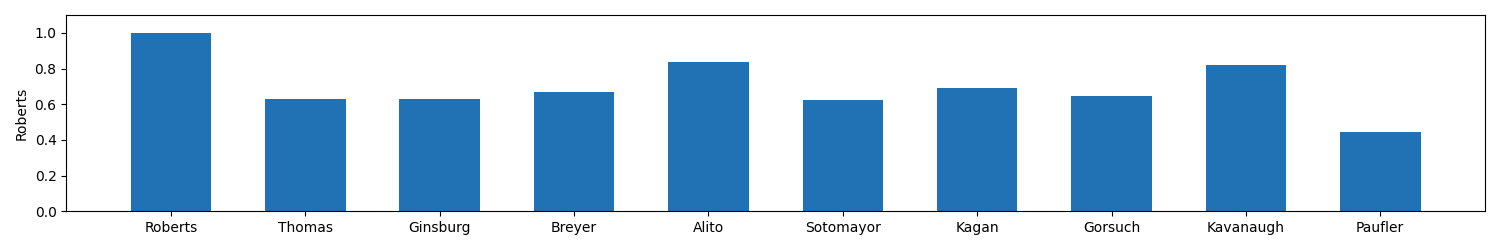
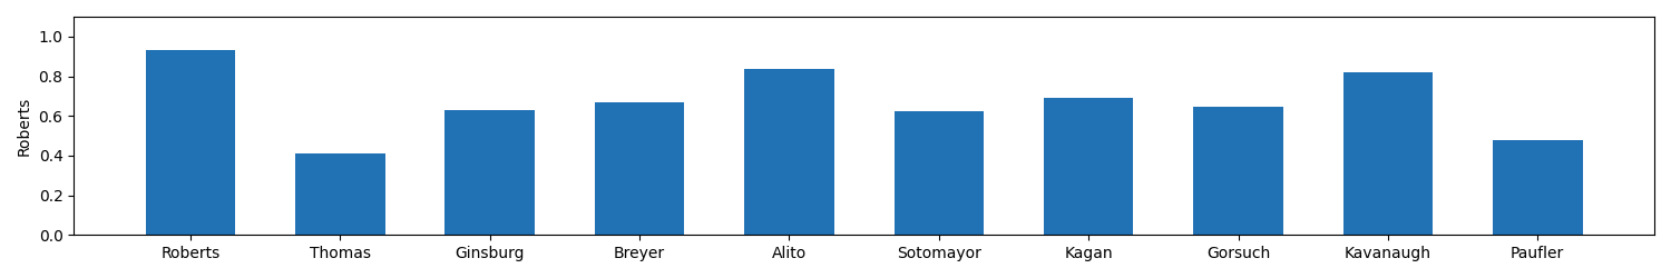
Roberts: 1.00 -> 0.93
Thomas: 0.63 -> 0.41
Paufler: 0.45 -> 0.48
